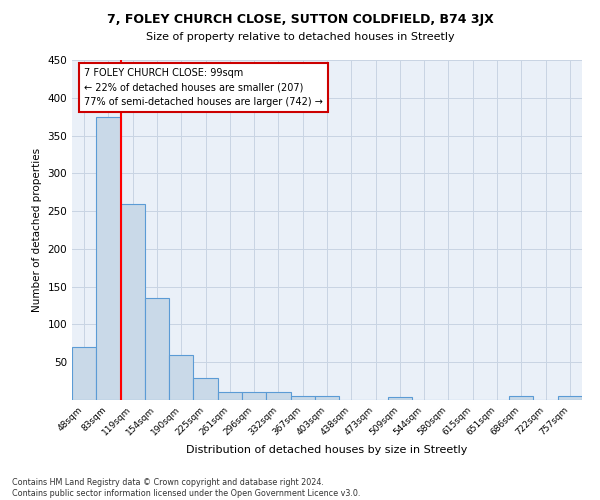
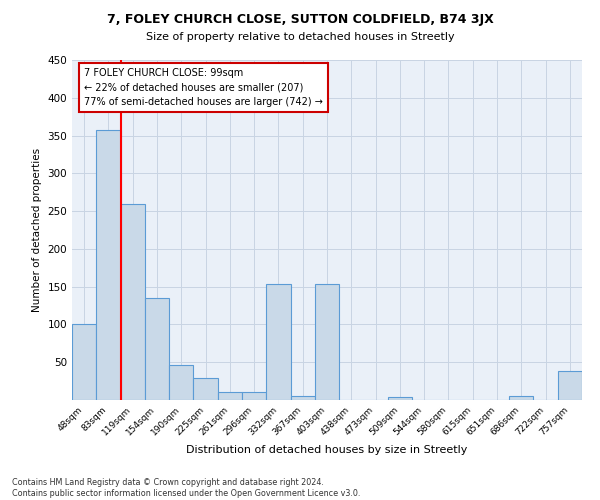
48sqm: 70 -> 100
83sqm: 375 -> 358
190sqm: 60 -> 46
332sqm: 10 -> 154
403sqm: 5 -> 154
757sqm: 5 -> 38
